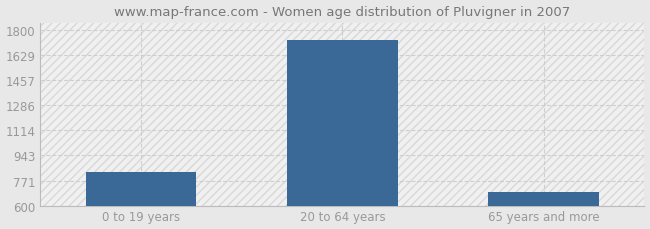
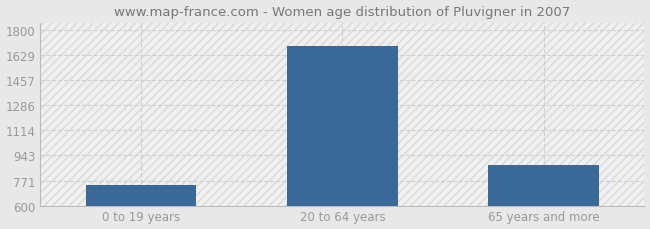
0 to 19 years: 830 -> 740
20 to 64 years: 1740 -> 1690
65 years and more: 690 -> 880
